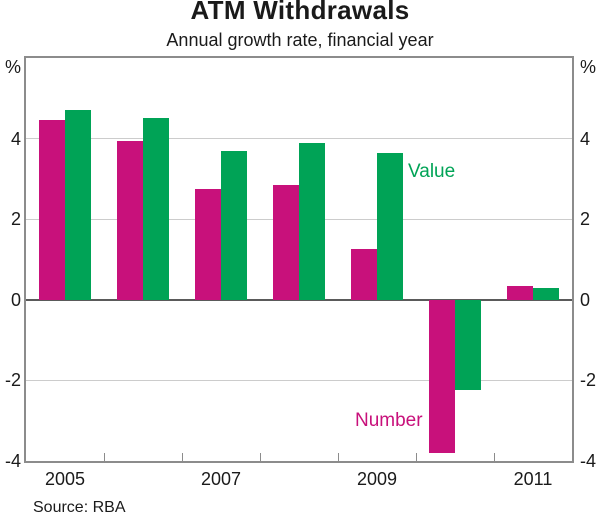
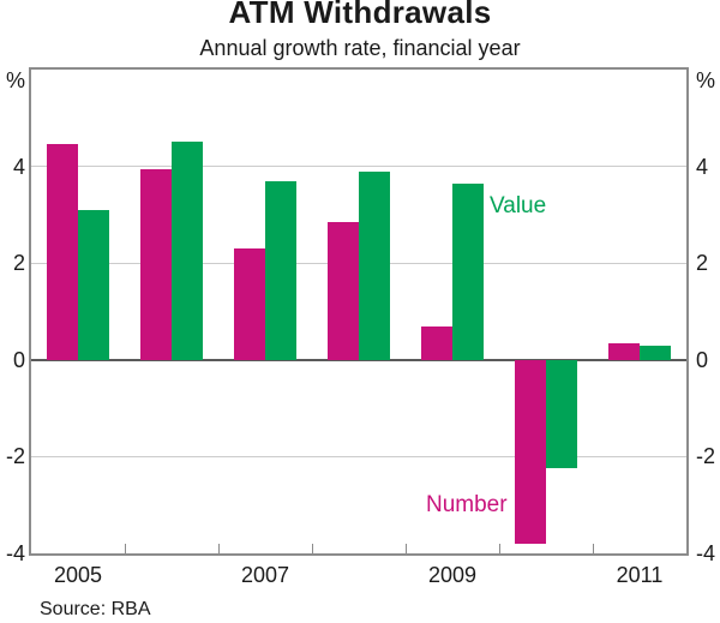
Value/2005: 4.7 -> 3.1
Number/2007: 2.8 -> 2.3
Number/2009: 1.2 -> 0.7
